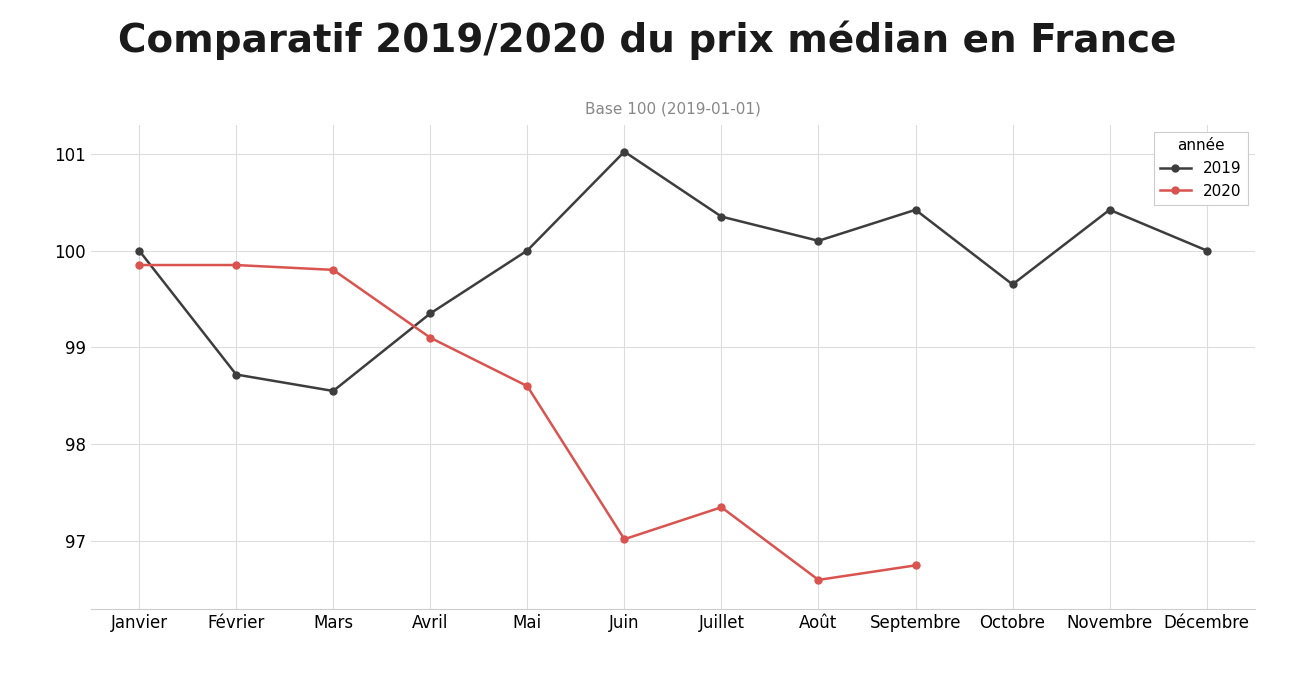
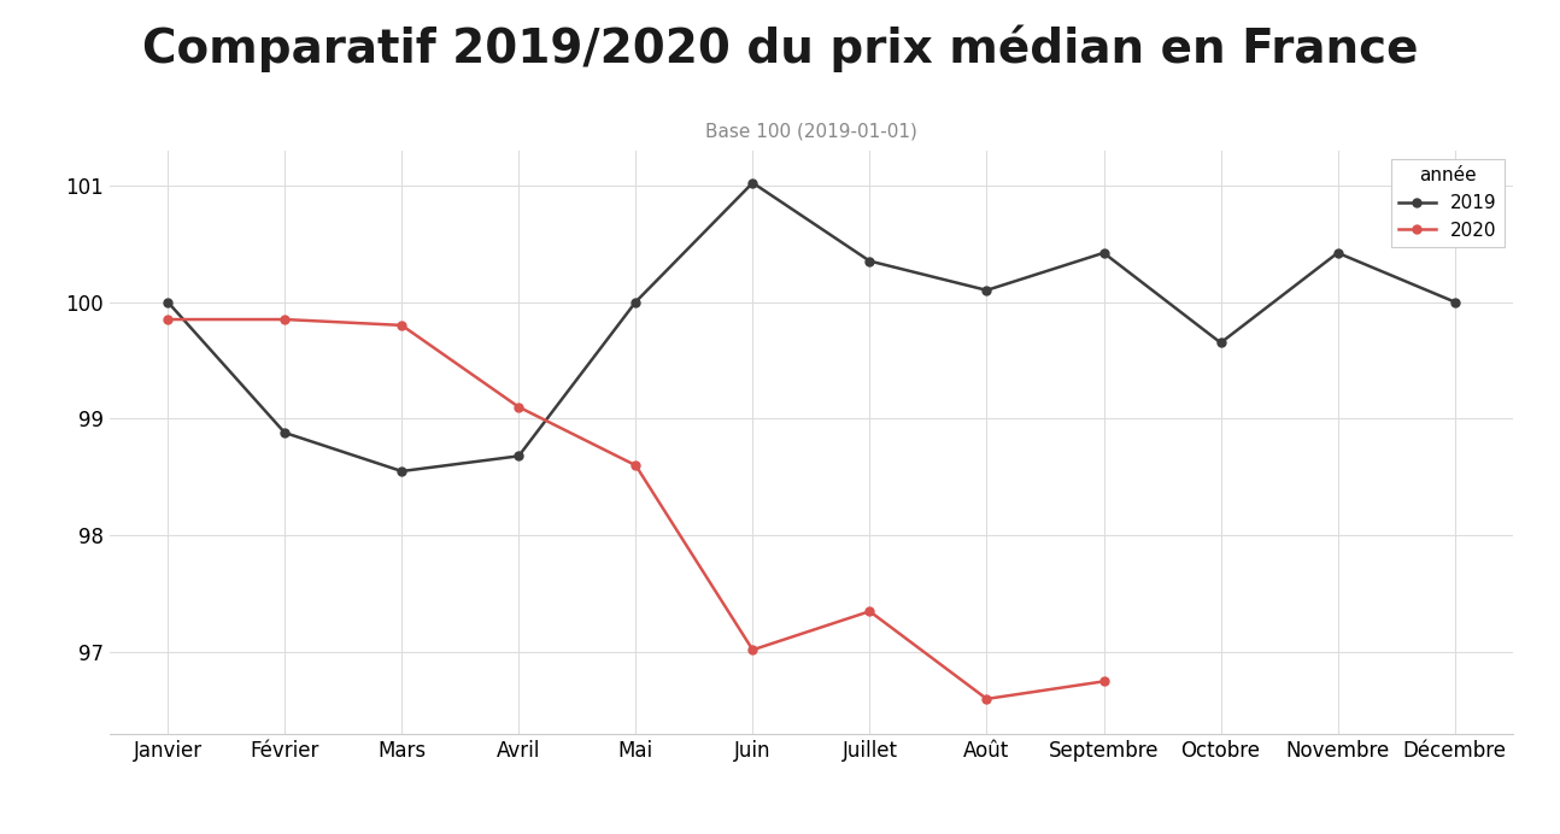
2019/Février: 98.72 -> 98.88
2019/Avril: 99.35 -> 98.68
